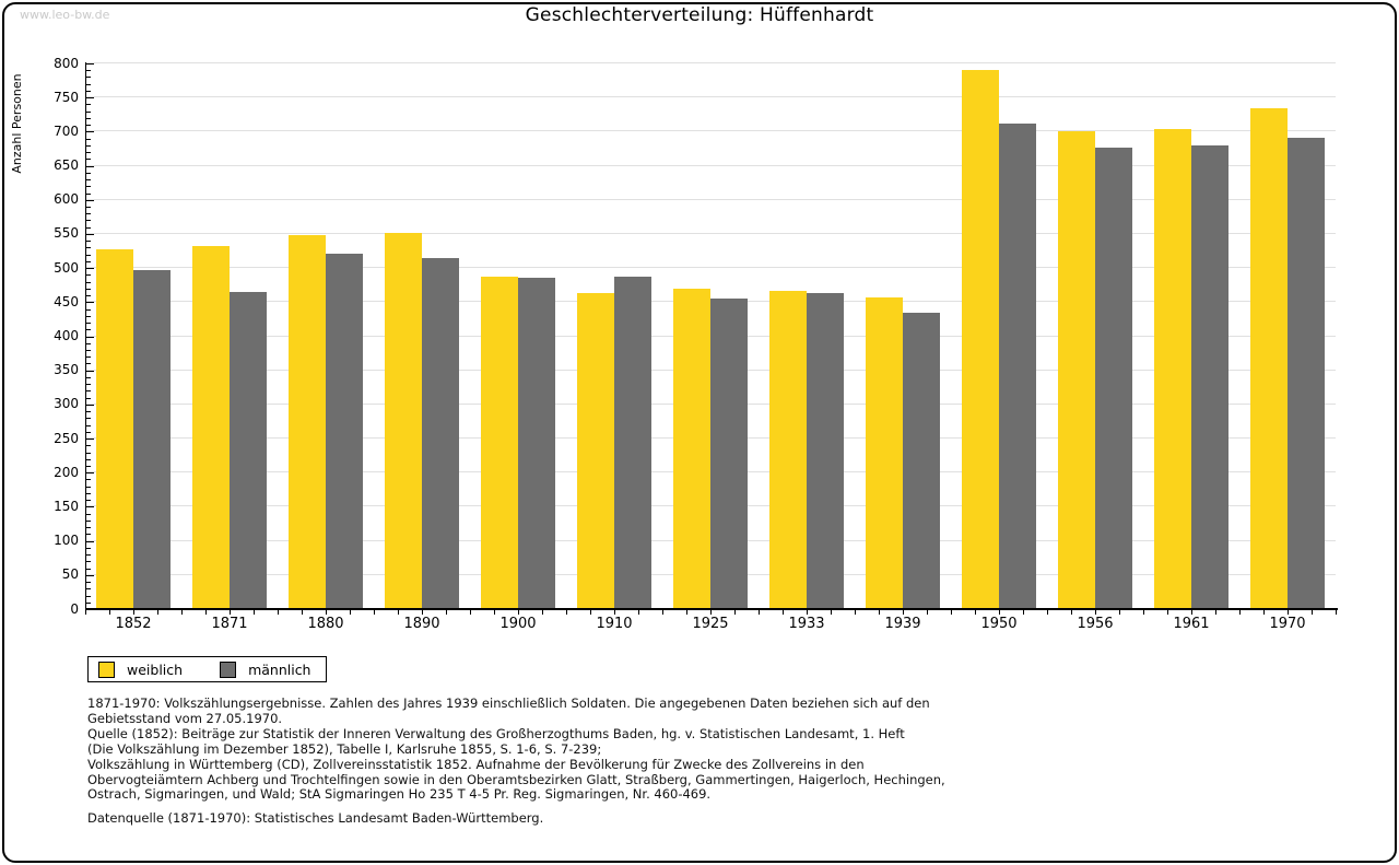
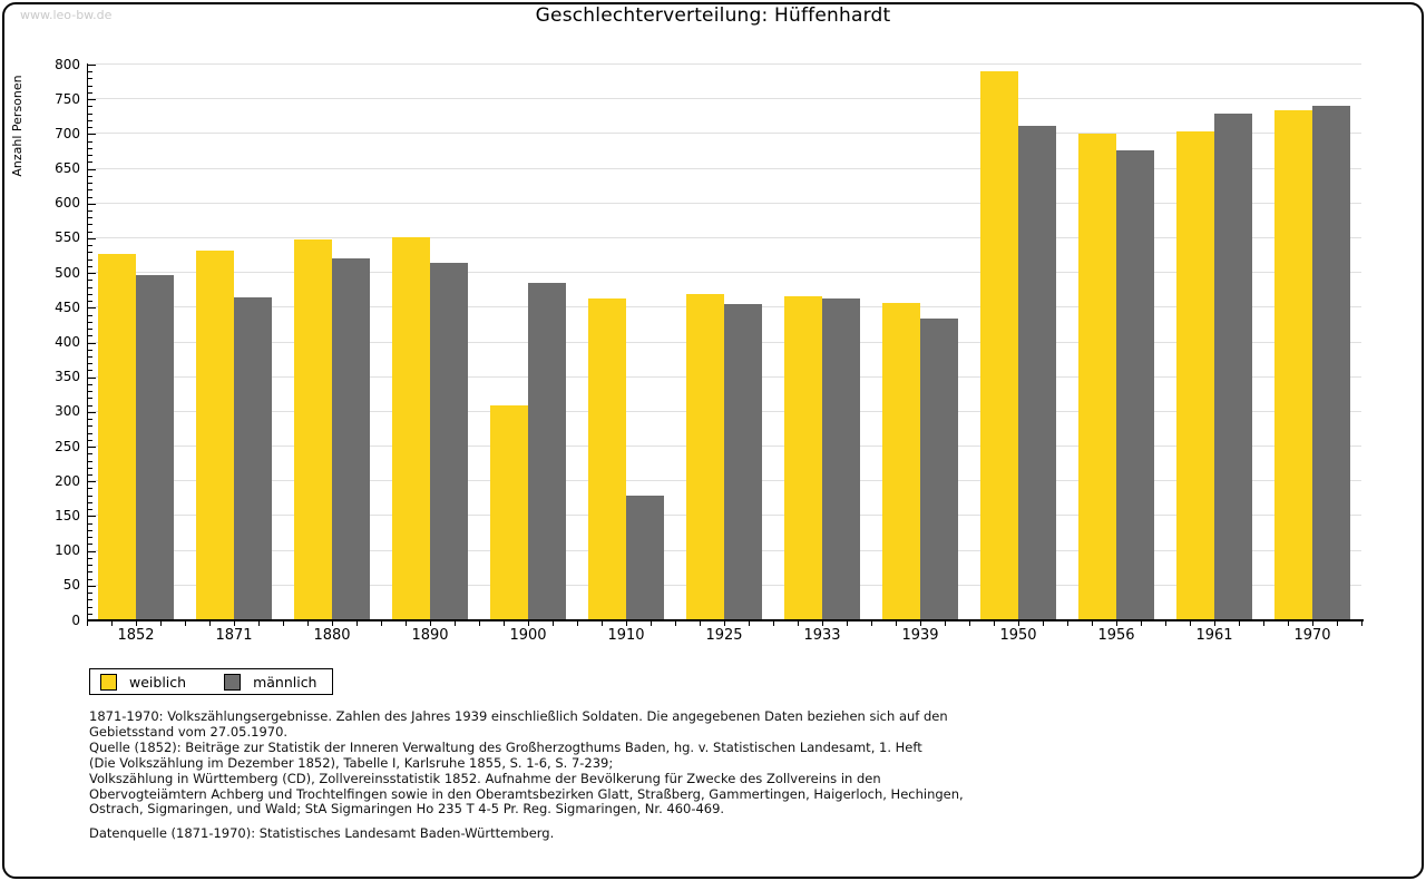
weiblich/1900: 490 -> 310
männlich/1910: 490 -> 180
männlich/1961: 680 -> 730
männlich/1970: 690 -> 740
